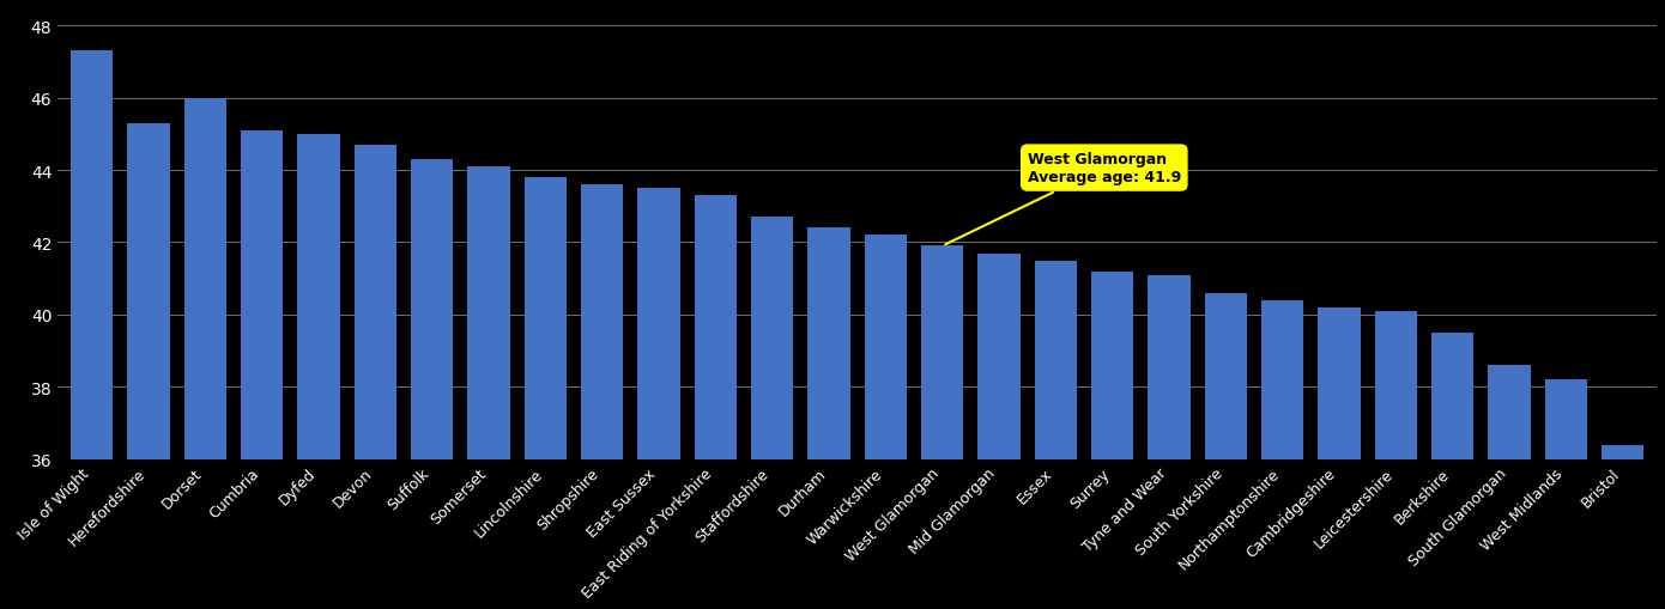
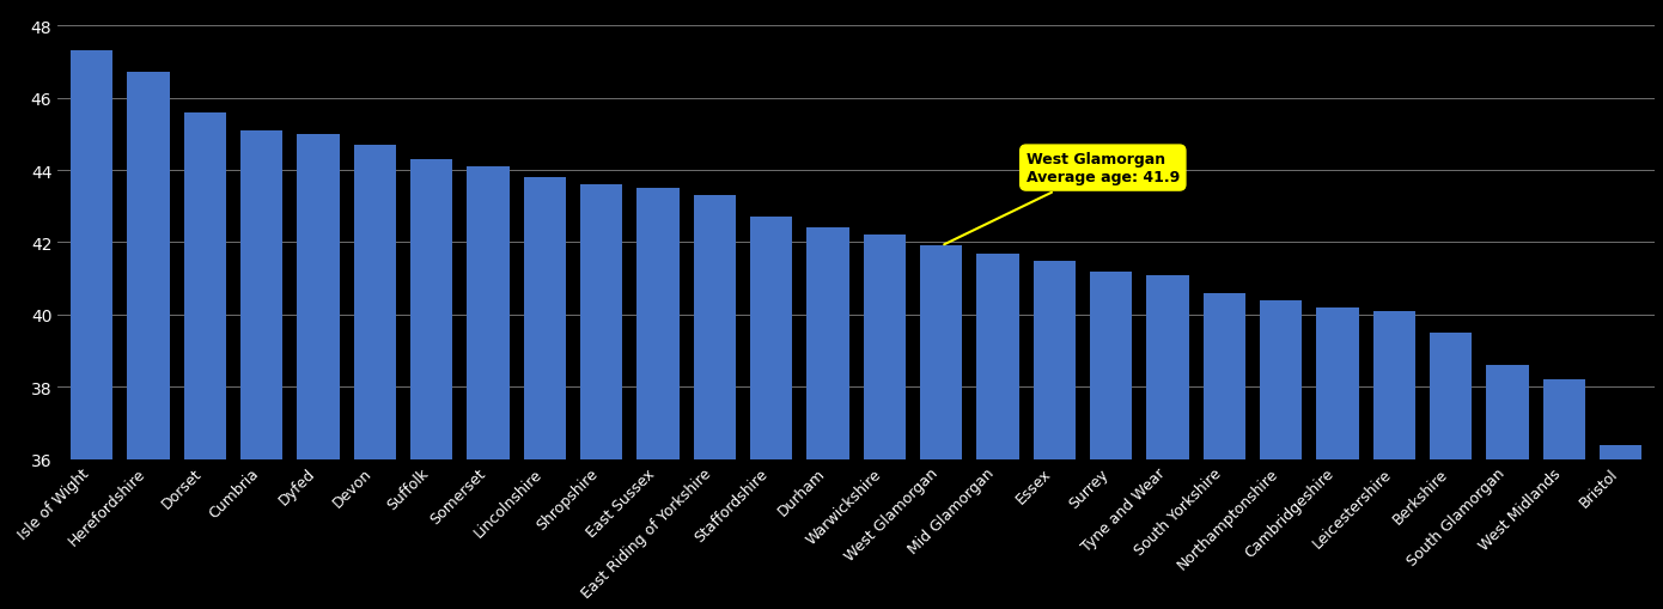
Herefordshire: 45.3 -> 46.7
Dorset: 46.0 -> 45.6
